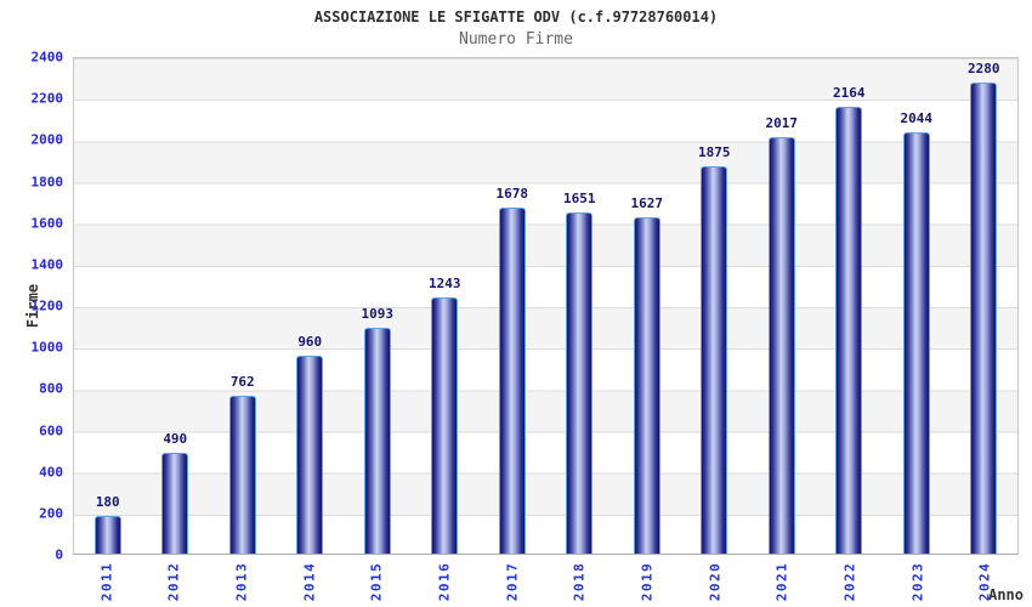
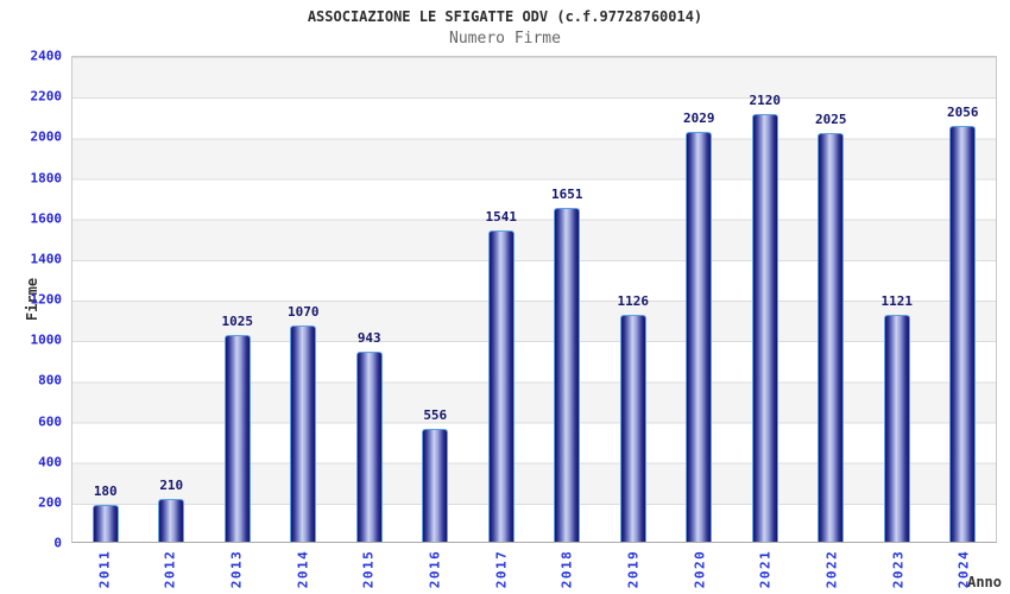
2012: 490 -> 210
2013: 762 -> 1025
2014: 960 -> 1070
2015: 1093 -> 943
2016: 1243 -> 556
2017: 1678 -> 1541
2019: 1627 -> 1126
2020: 1875 -> 2029
2021: 2017 -> 2120
2022: 2164 -> 2025
2023: 2044 -> 1121
2024: 2280 -> 2056
